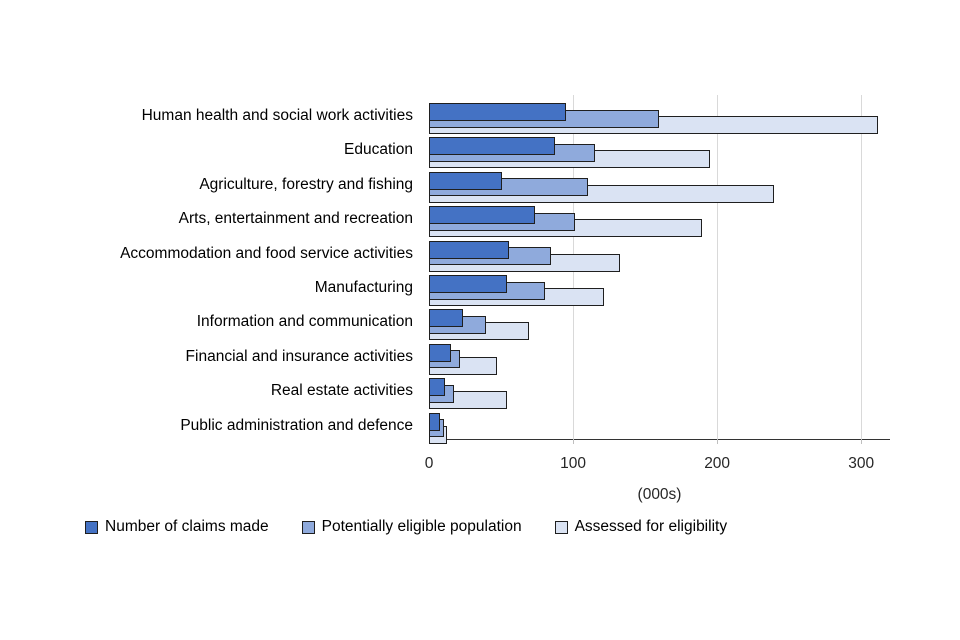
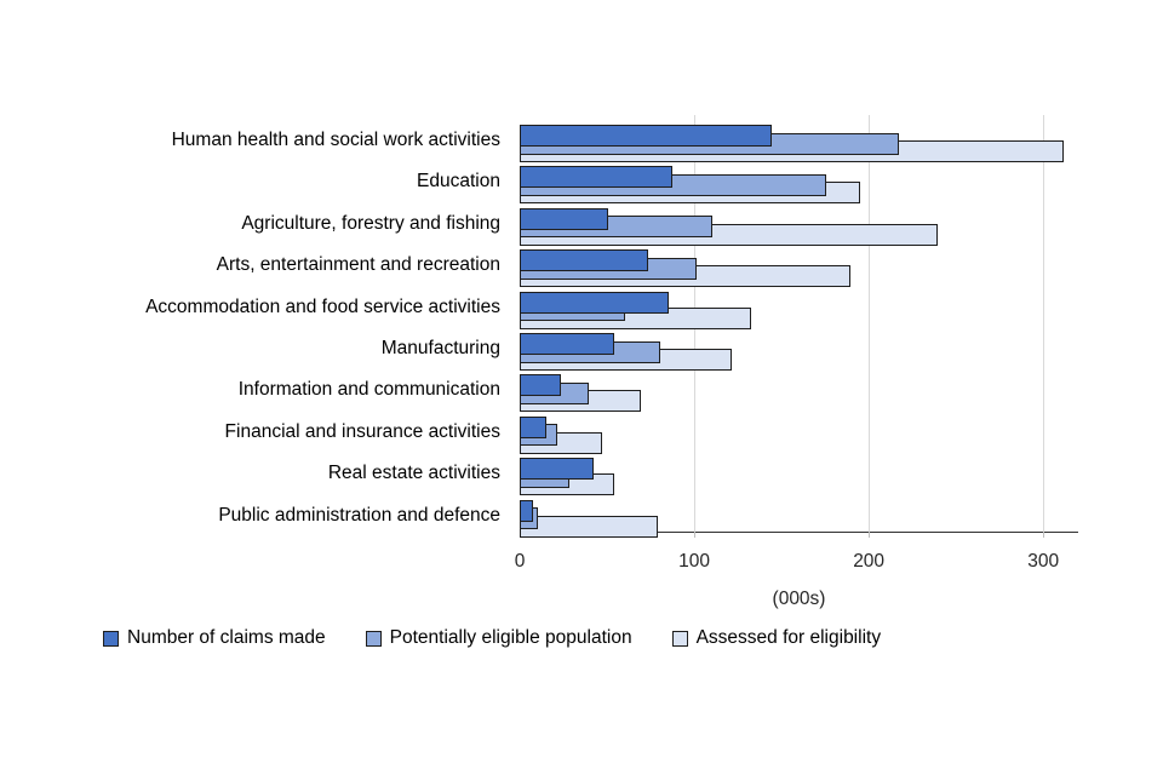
Number of claims made/Human health and social work activities: 94 -> 143
Potentially eligible population/Human health and social work activities: 158 -> 216
Potentially eligible population/Education: 114 -> 174
Number of claims made/Accommodation and food service activities: 54 -> 84
Potentially eligible population/Accommodation and food service activities: 83 -> 59
Number of claims made/Real estate activities: 10 -> 41
Potentially eligible population/Real estate activities: 16 -> 27
Assessed for eligibility/Public administration and defence: 11 -> 78
